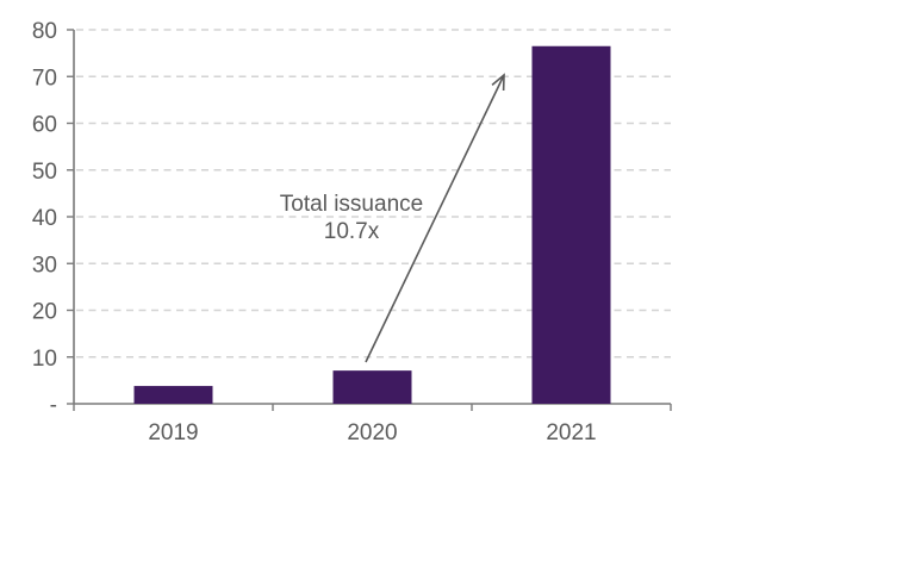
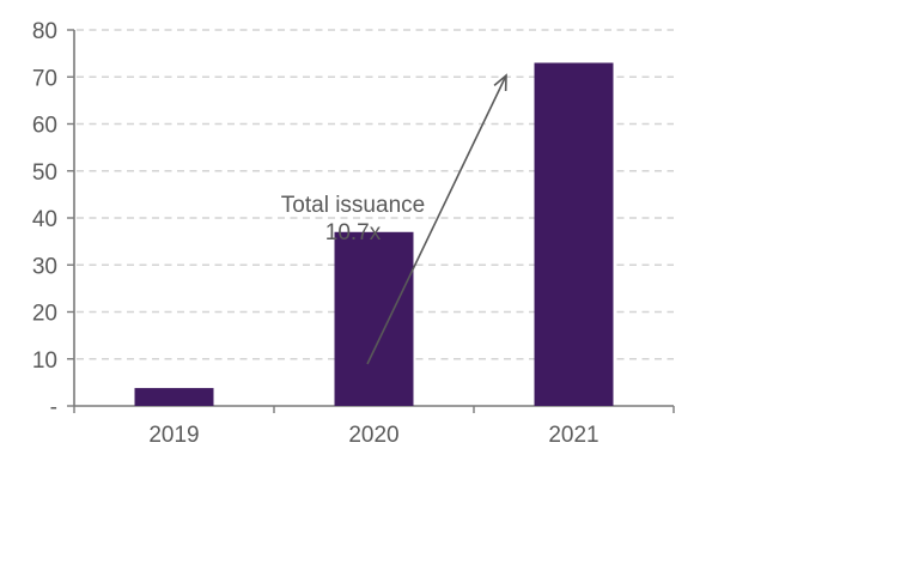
2020: 7 -> 37
2021: 76 -> 73
